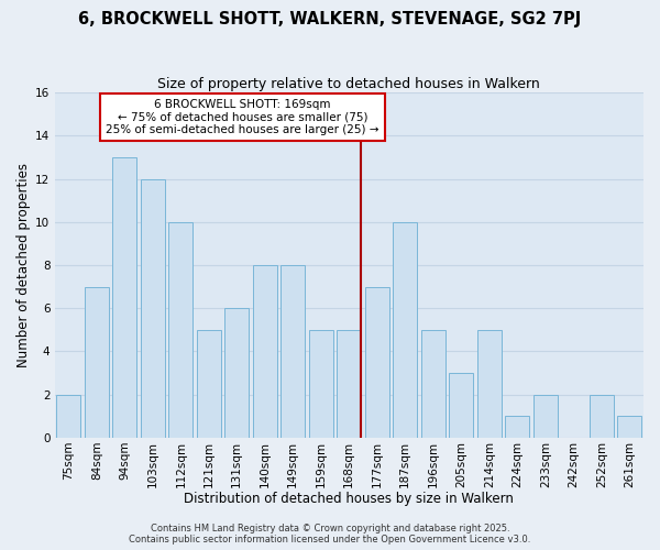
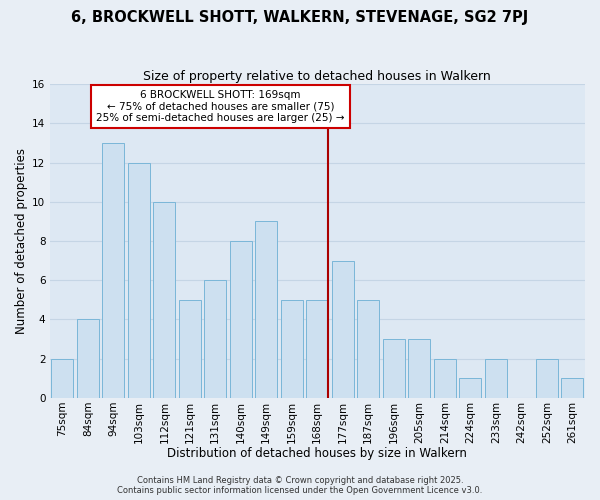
84sqm: 7 -> 4
149sqm: 8 -> 9
187sqm: 10 -> 5
196sqm: 5 -> 3
214sqm: 5 -> 2
